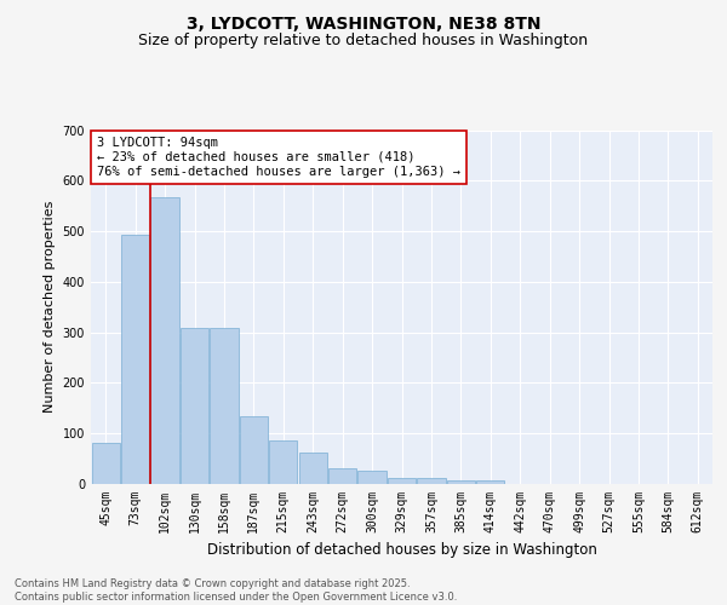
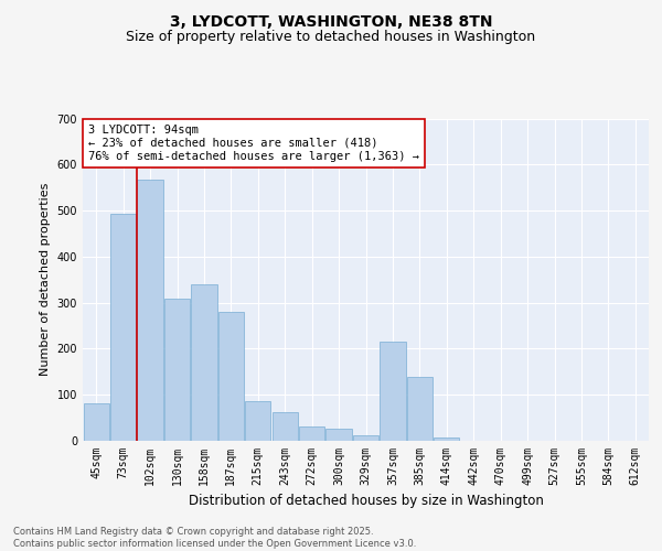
158sqm: 308 -> 340
187sqm: 135 -> 280
357sqm: 12 -> 215
385sqm: 8 -> 140
